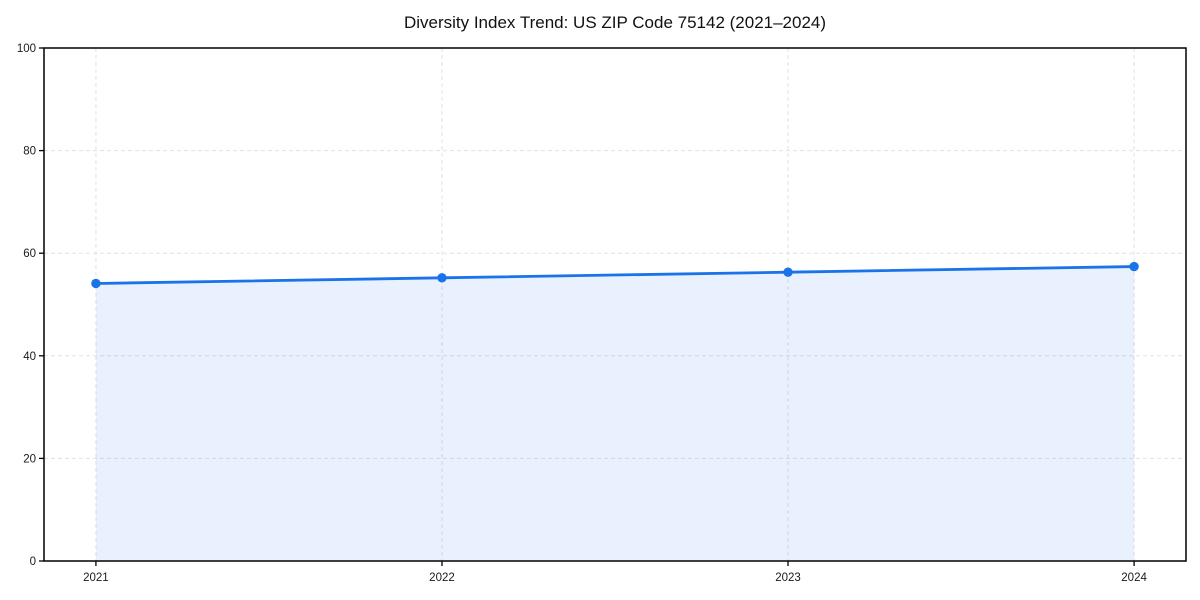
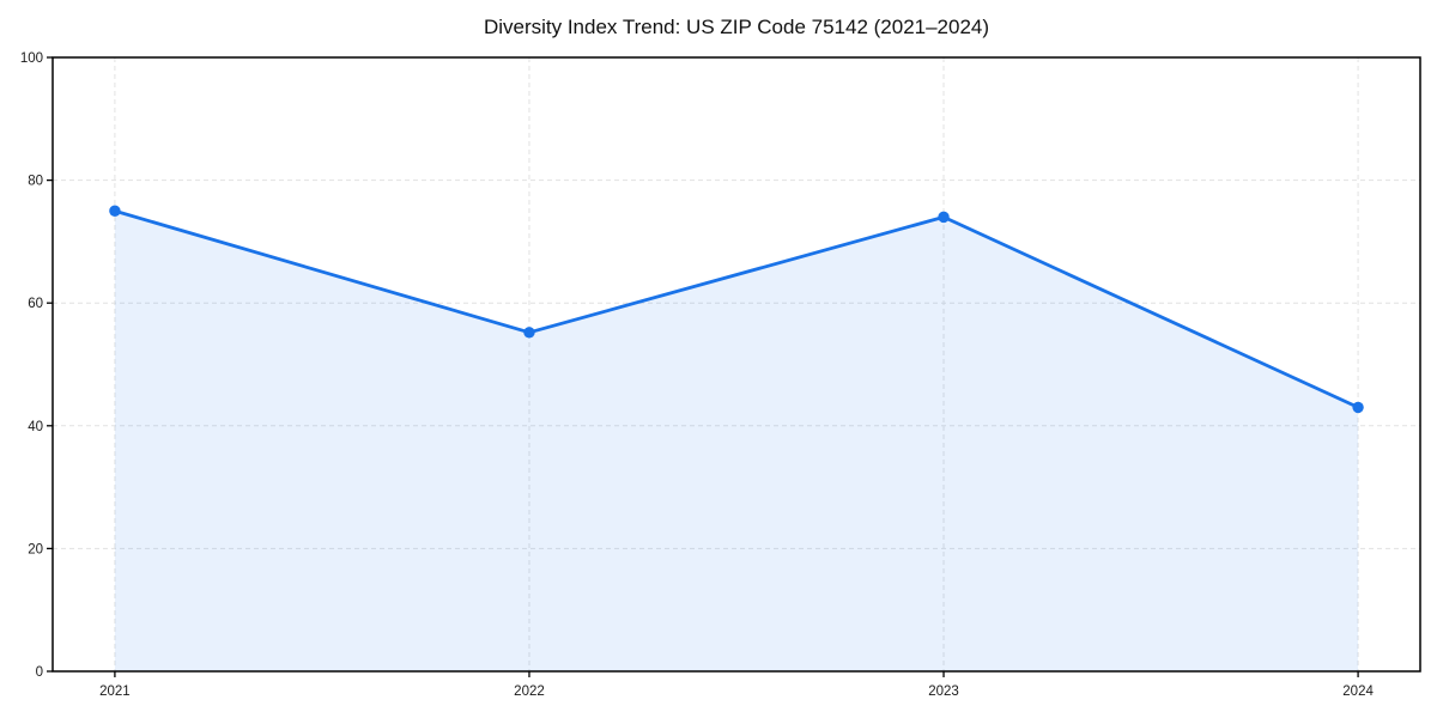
2021: 54 -> 75
2023: 56 -> 74
2024: 57 -> 43
